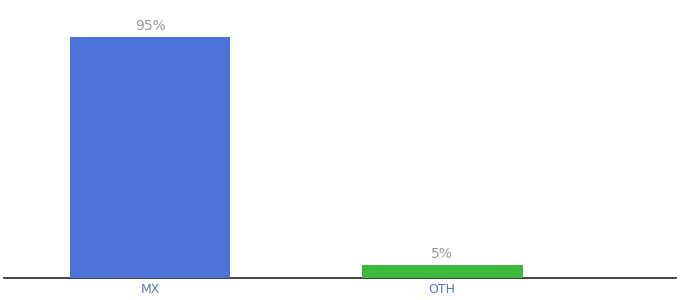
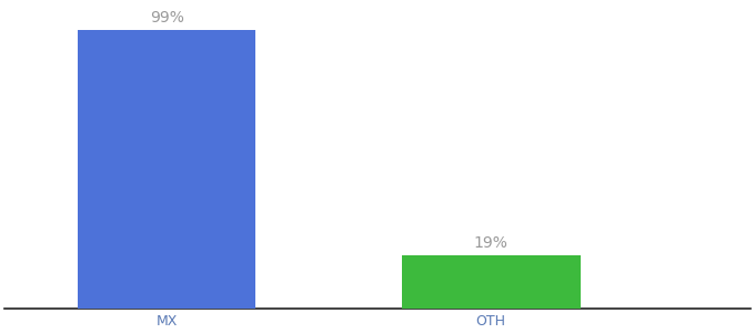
MX: 95% -> 99%
OTH: 5% -> 19%
